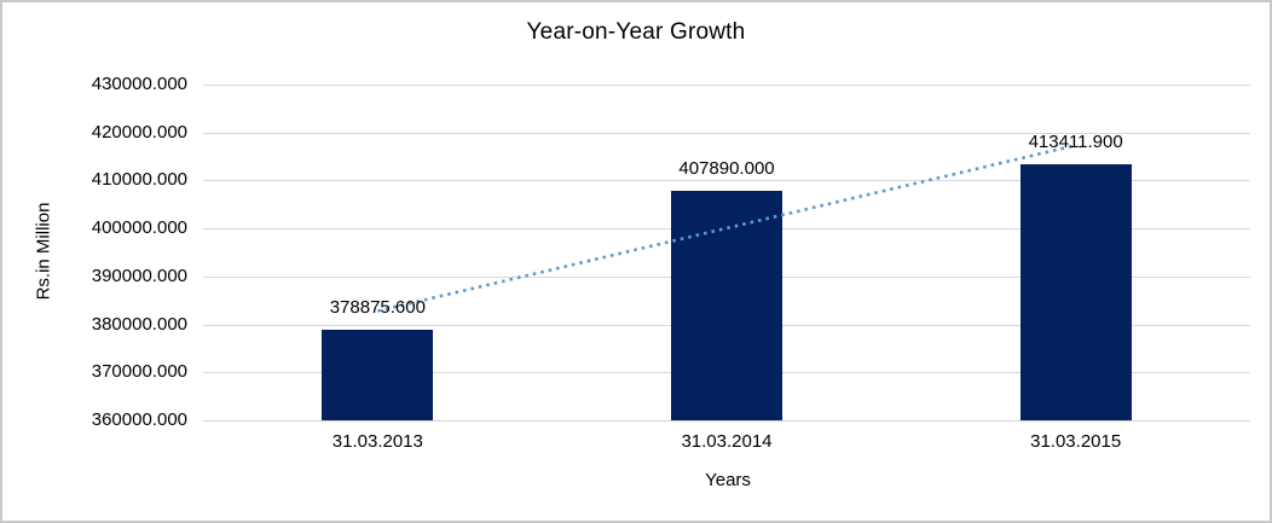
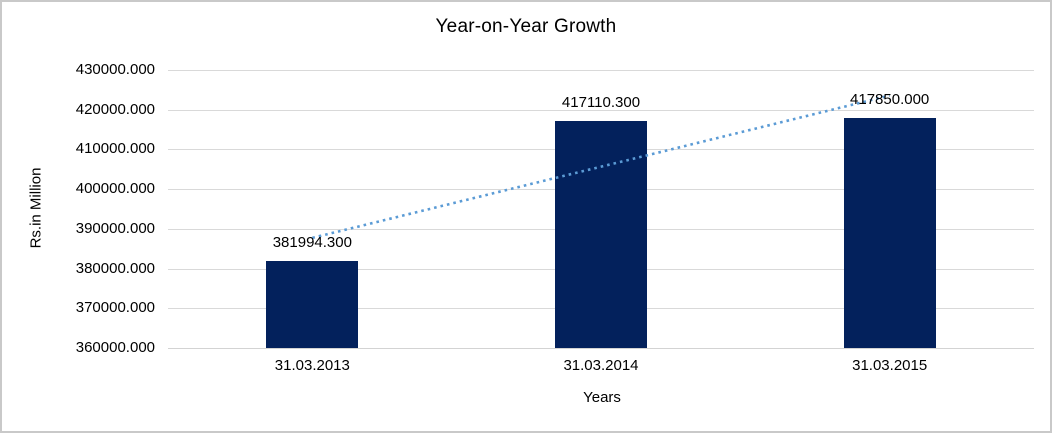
31.03.2013: 378875.600 -> 381994.300
31.03.2014: 407890.000 -> 417110.300
31.03.2015: 413411.900 -> 417850.000
